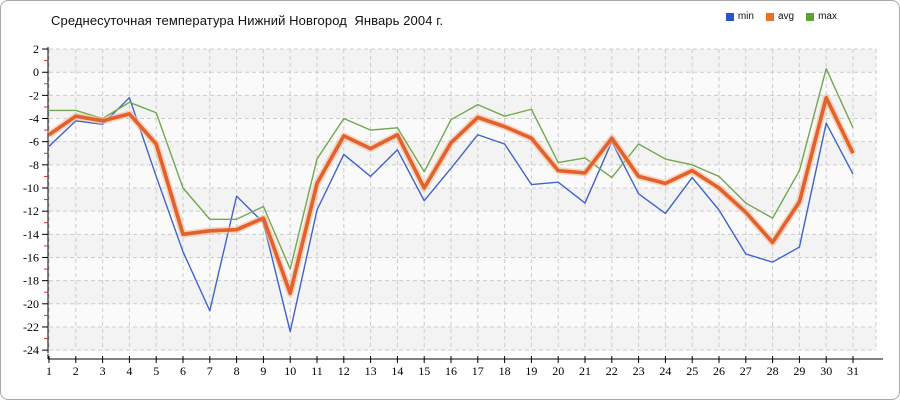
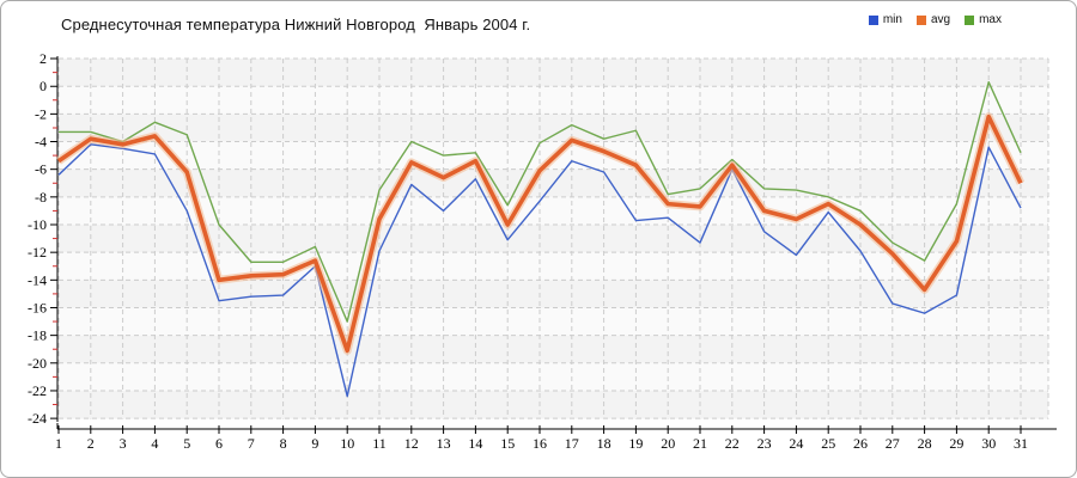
min/4: -2.2 -> -4.9
min/7: -20.6 -> -15.2
min/8: -10.7 -> -15.1
max/22: -9.1 -> -5.3
max/23: -6.2 -> -7.4
